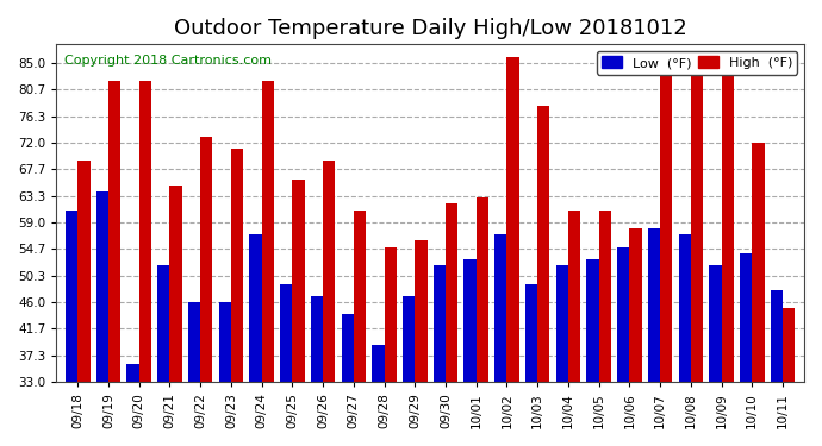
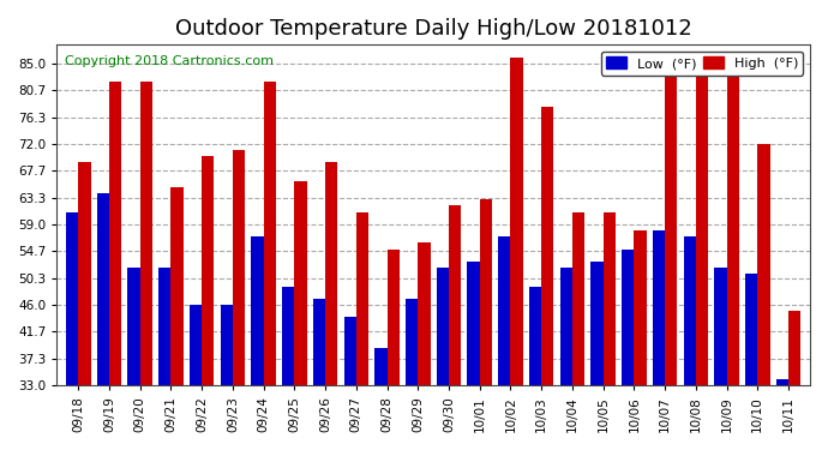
Low (°F)/09/20: 36 -> 52
High (°F)/09/22: 73 -> 70
Low (°F)/10/10: 54 -> 51
Low (°F)/10/11: 48 -> 34
